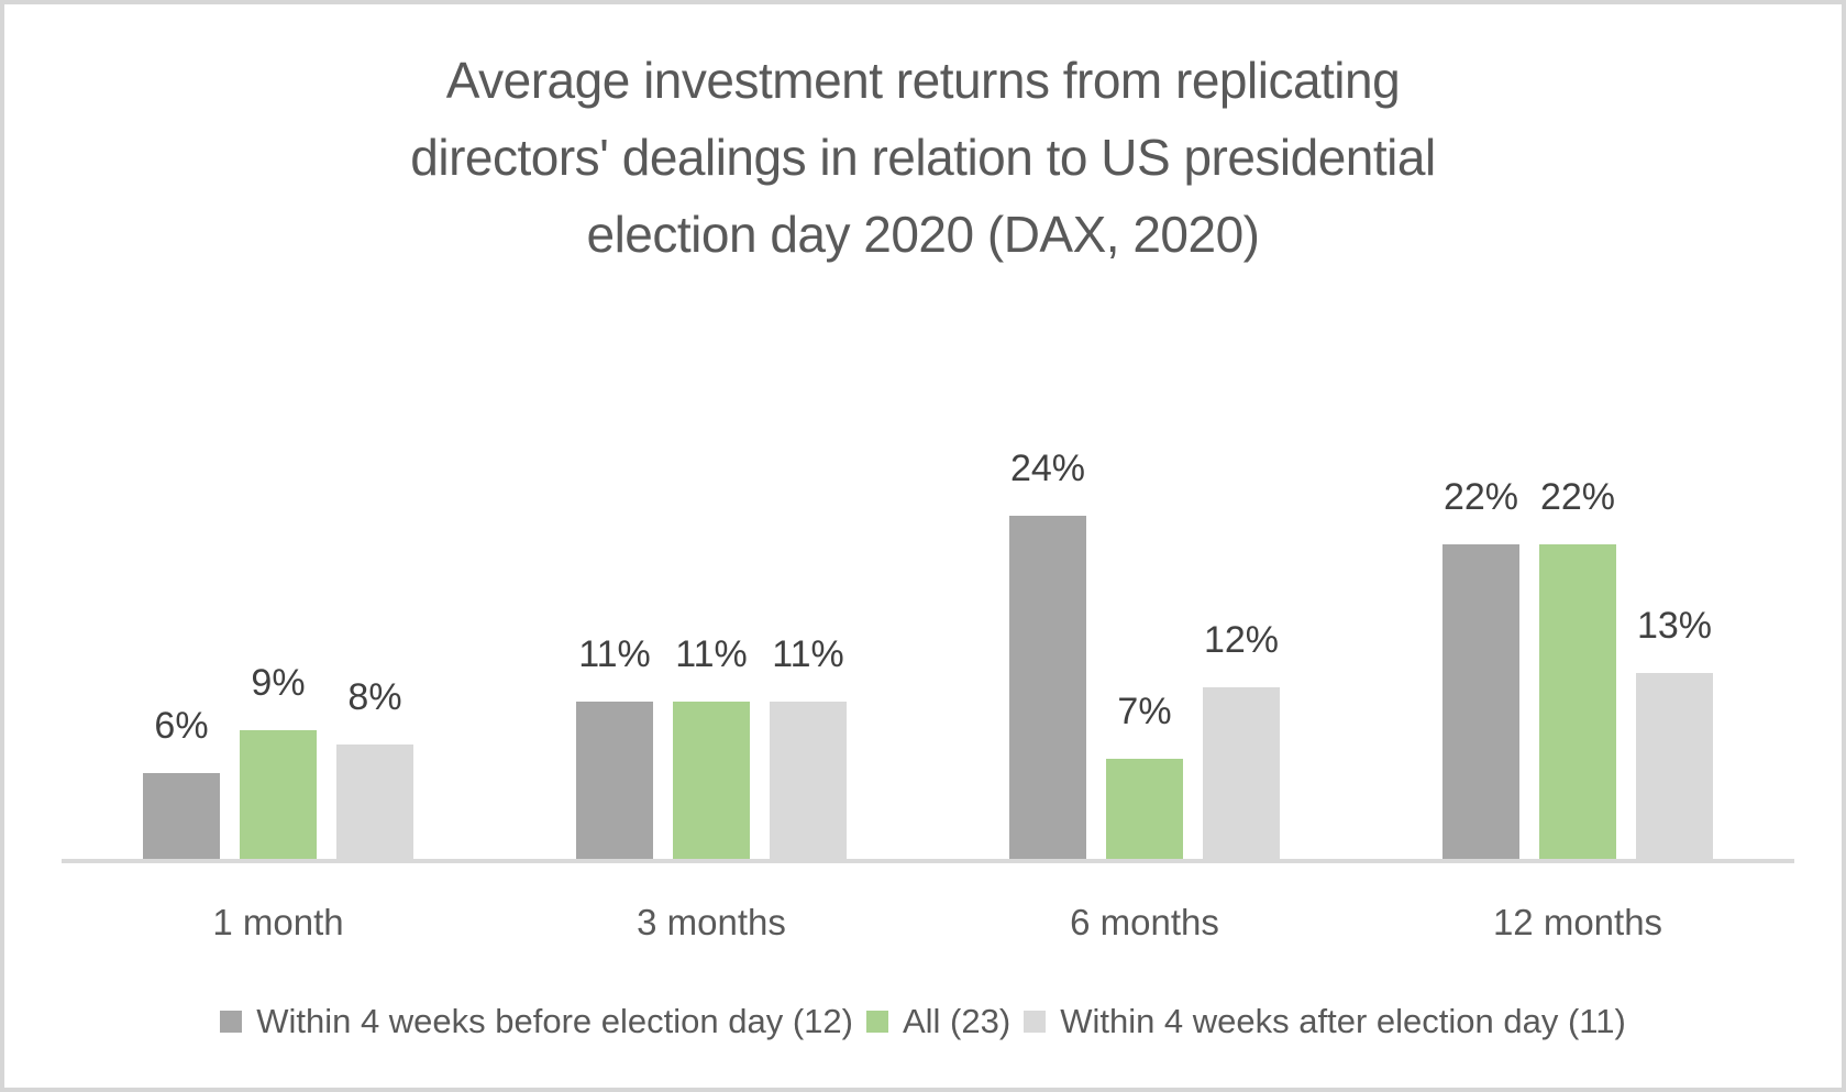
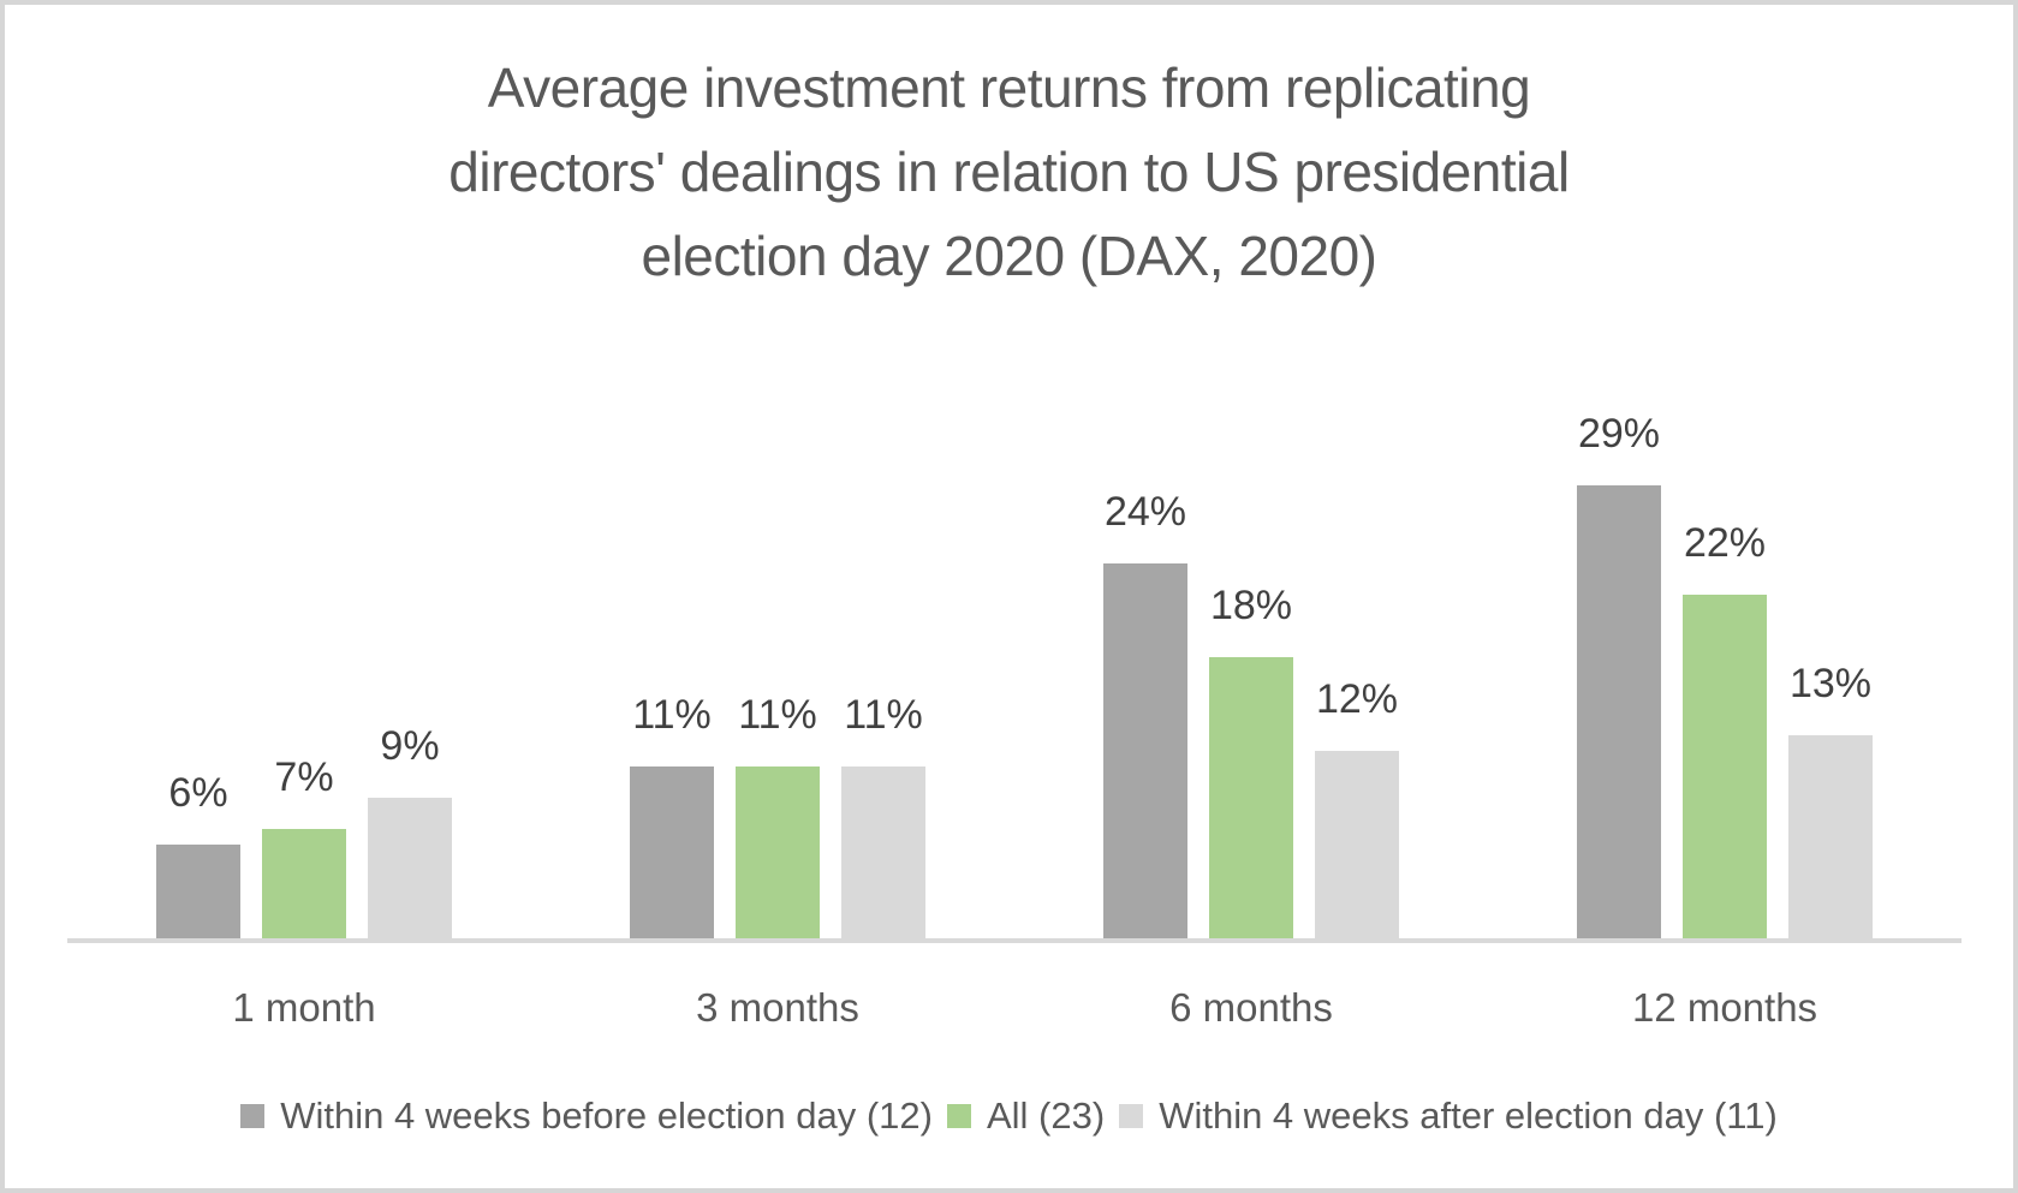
All (23)/1 month: 9% -> 7%
Within 4 weeks after election day (11)/1 month: 8% -> 9%
All (23)/6 months: 7% -> 18%
Within 4 weeks before election day (12)/12 months: 22% -> 29%
